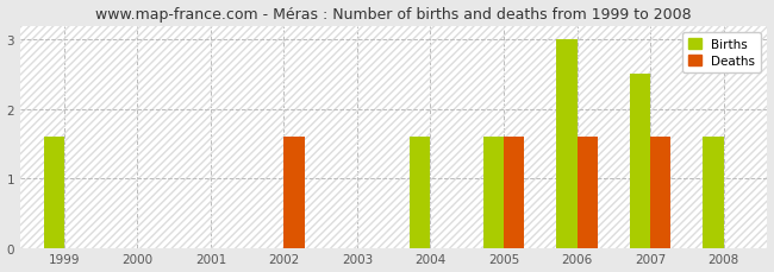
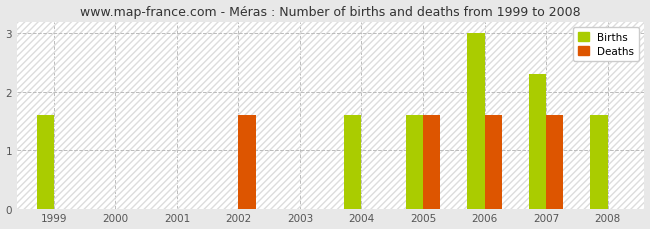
Births/2007: 2.5 -> 2.3
